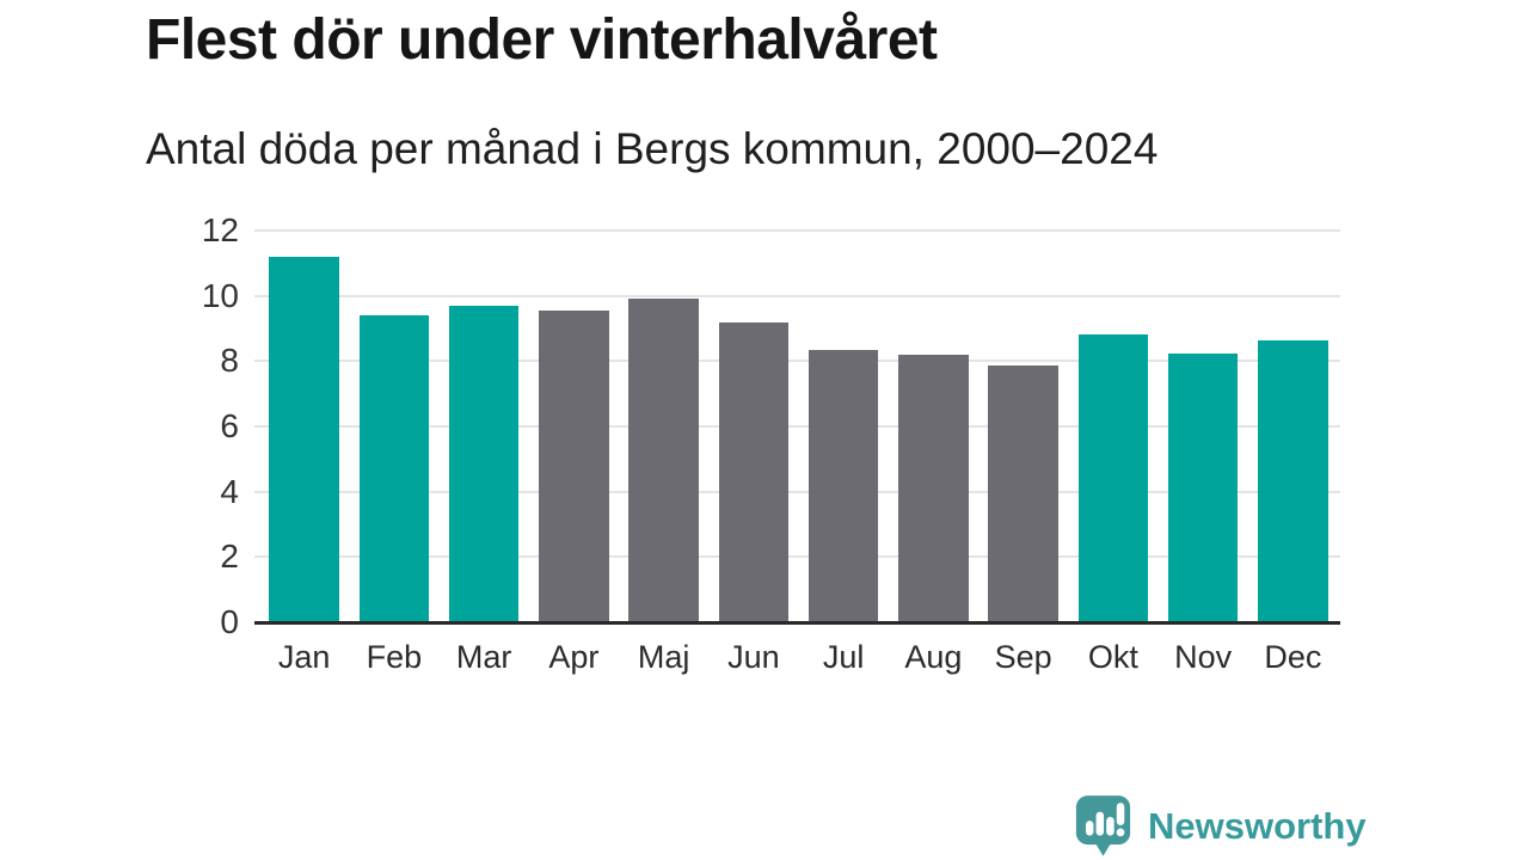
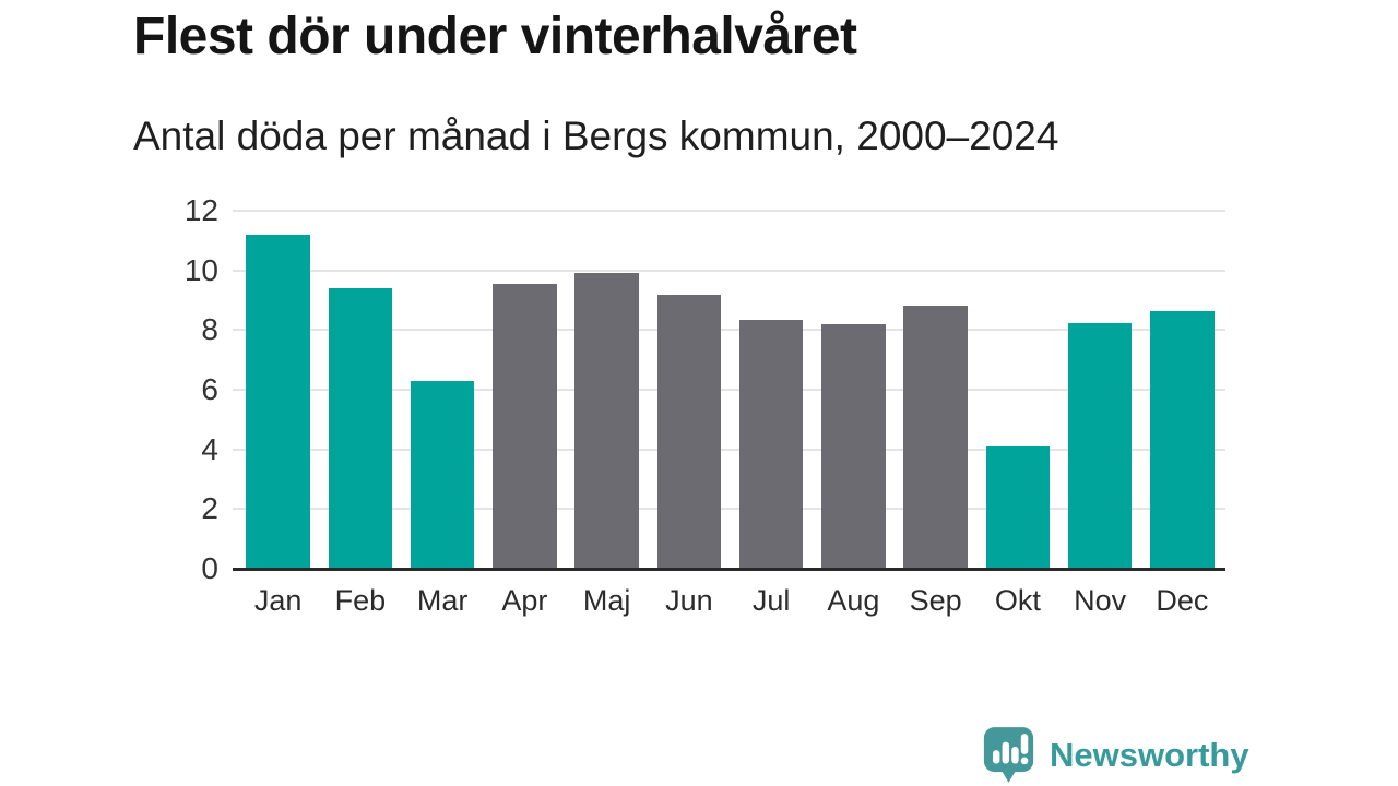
Mar: 9.7 -> 6.3
Sep: 7.8 -> 8.8
Okt: 8.8 -> 4.1
